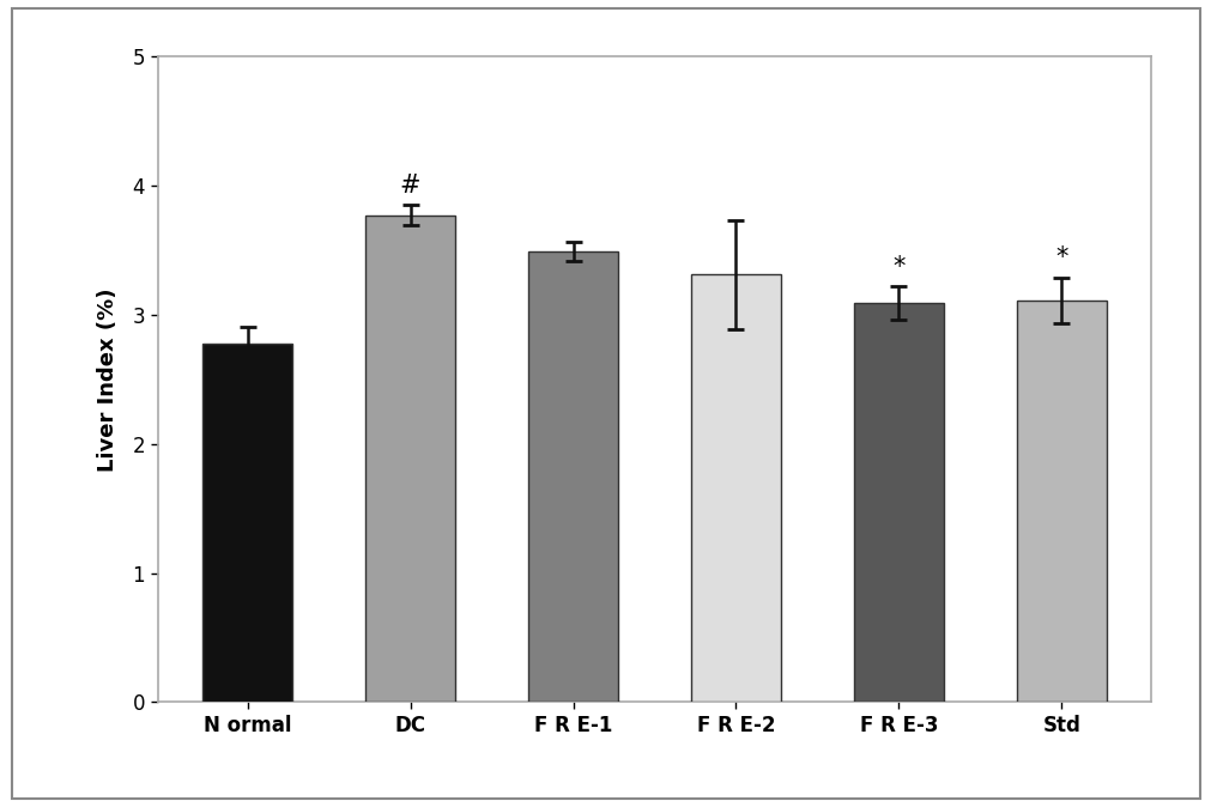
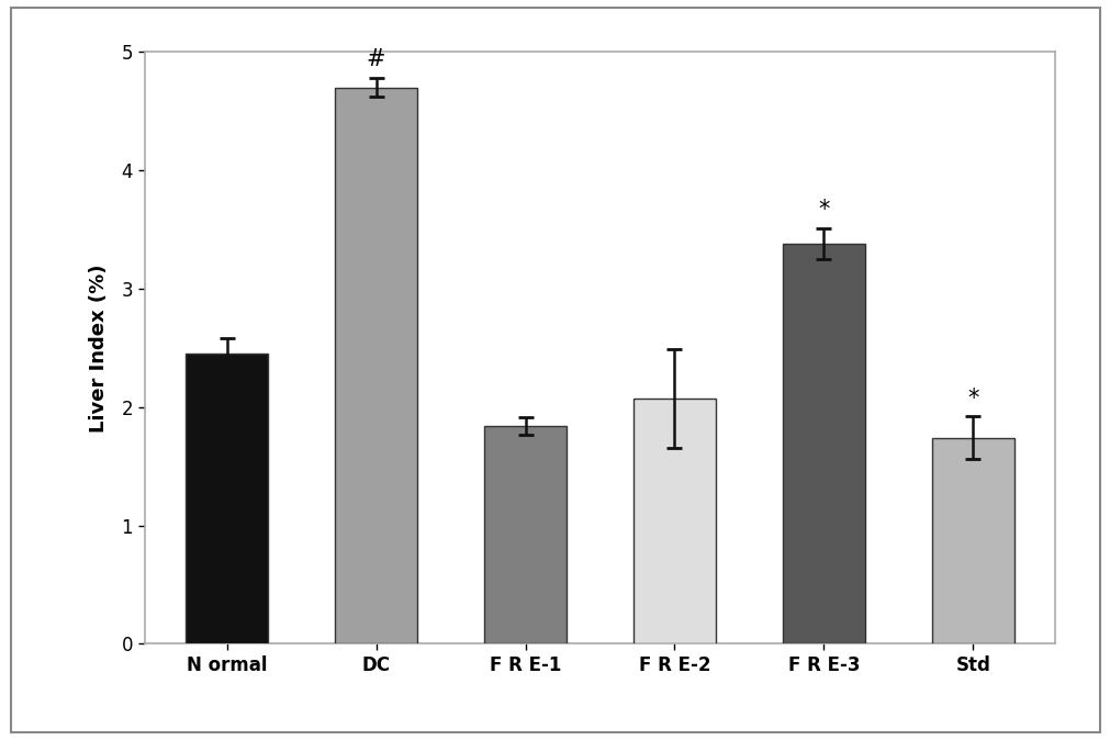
N ormal: 2.78 -> 2.45
DC: 3.77 -> 4.70
F R E-1: 3.49 -> 1.84
F R E-2: 3.31 -> 2.07
F R E-3: 3.09 -> 3.38
Std: 3.11 -> 1.74
